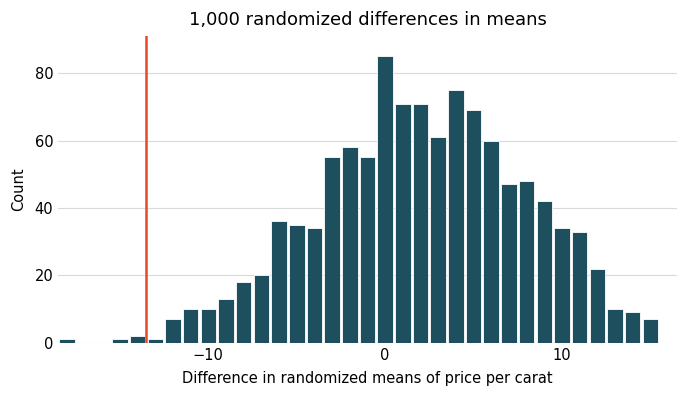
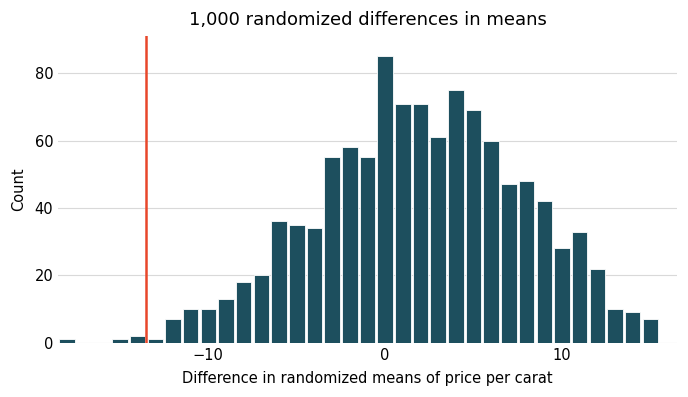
10: 34 -> 28
